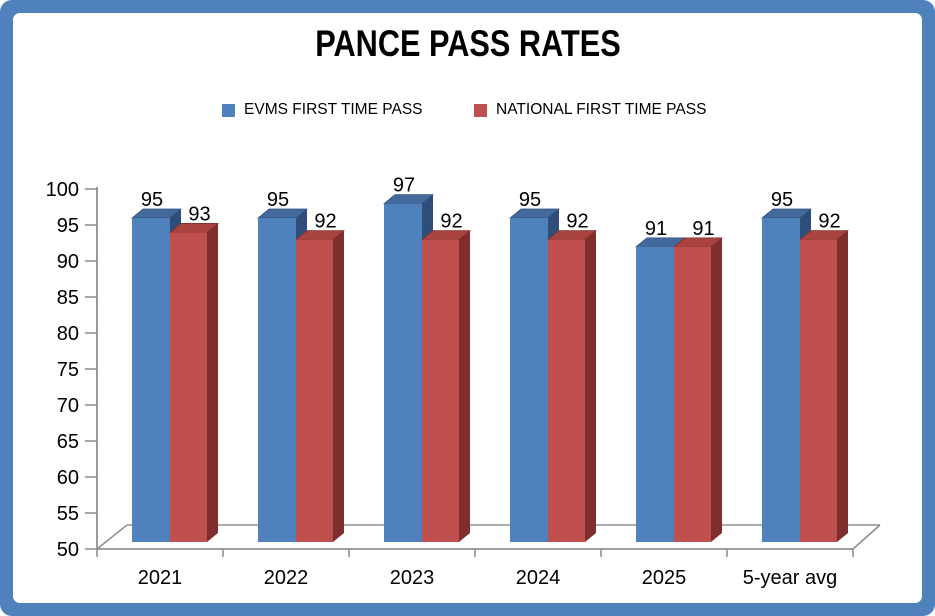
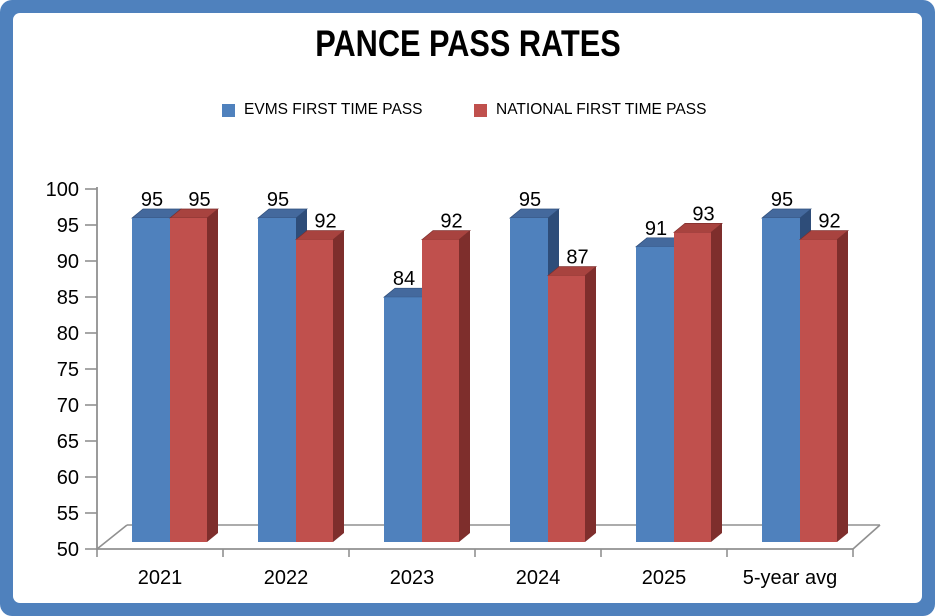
NATIONAL FIRST TIME PASS/2021: 93 -> 95
EVMS FIRST TIME PASS/2023: 97 -> 84
NATIONAL FIRST TIME PASS/2024: 92 -> 87
NATIONAL FIRST TIME PASS/2025: 91 -> 93
